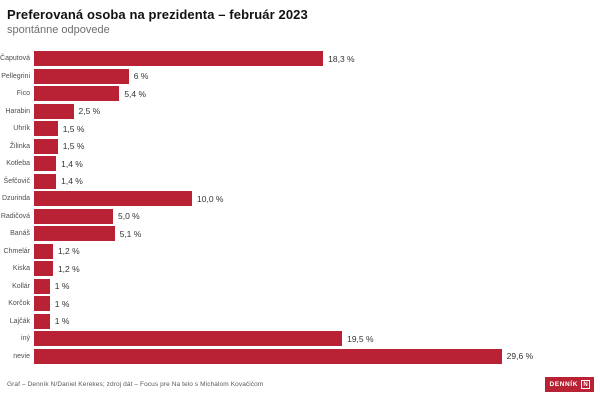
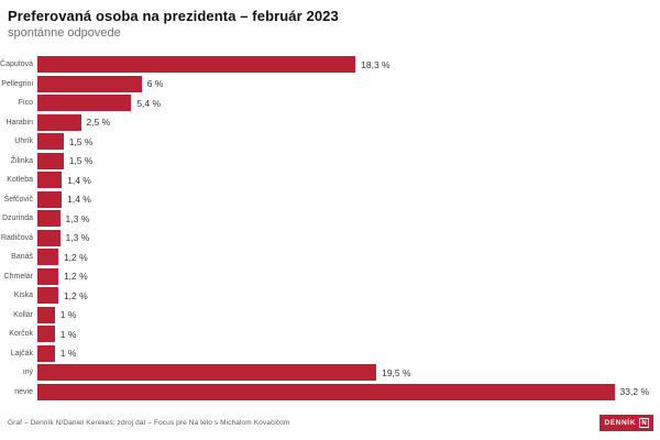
Dzurinda: 10,0 -> 1,3
Radičová: 5,0 -> 1,3
Banáš: 5,1 -> 1,2
nevie: 29,6 -> 33,2
